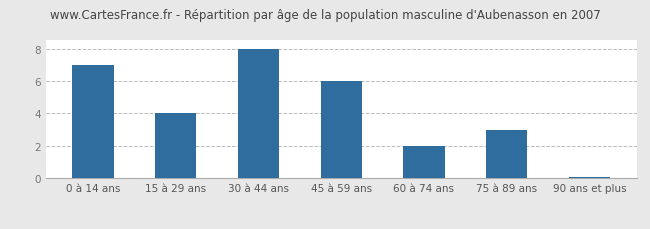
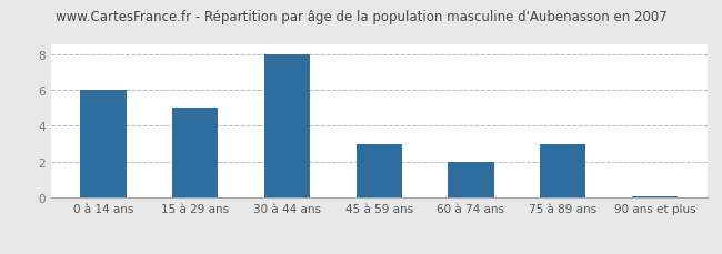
0 à 14 ans: 7.0 -> 6.0
15 à 29 ans: 4.0 -> 5.0
45 à 59 ans: 6.0 -> 3.0
